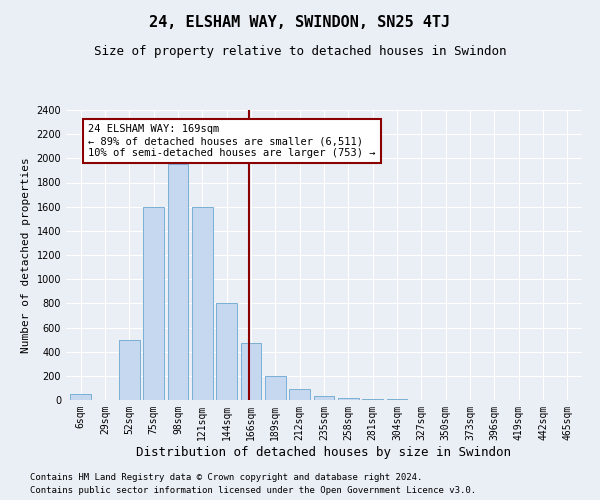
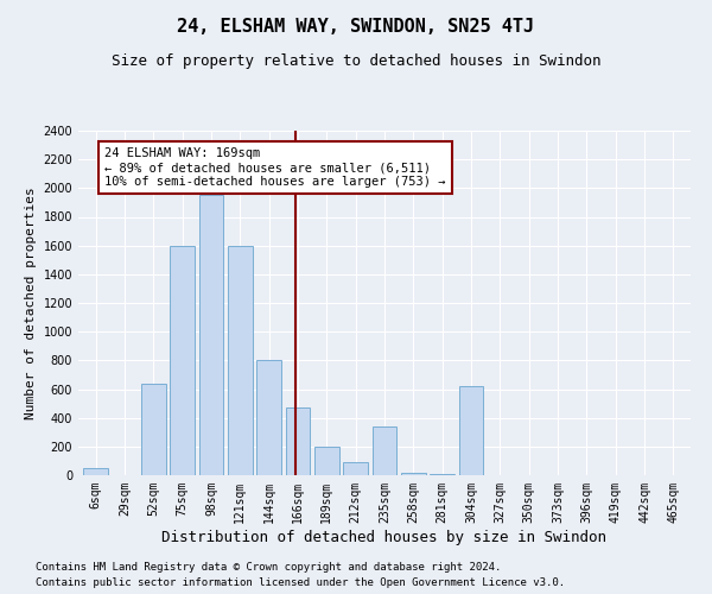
52sqm: 500 -> 640
235sqm: 30 -> 340
304sqm: 0 -> 620
